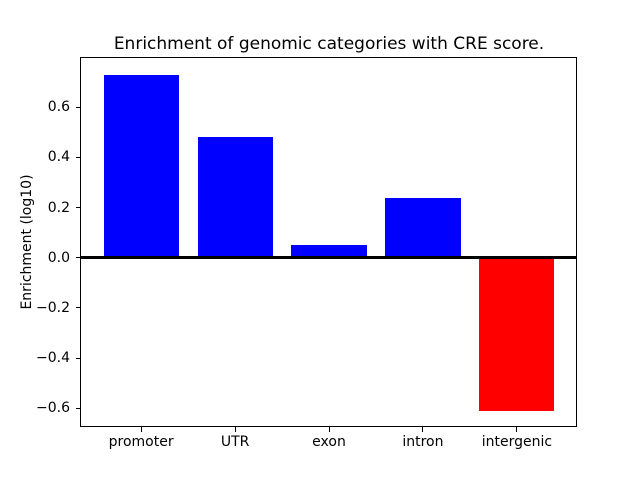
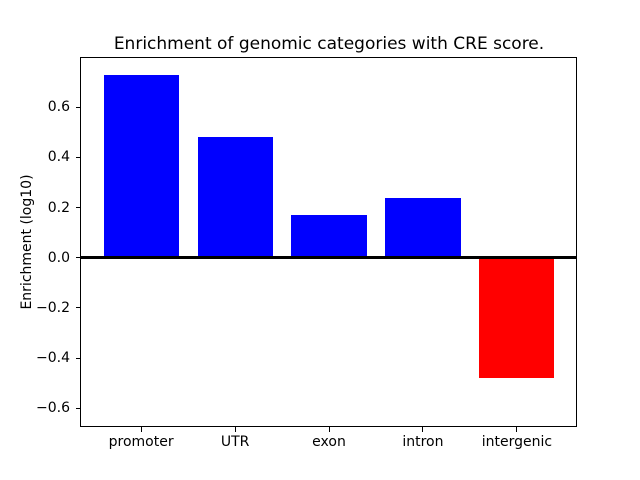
exon: 0.05 -> 0.17
intergenic: -0.61 -> -0.48
